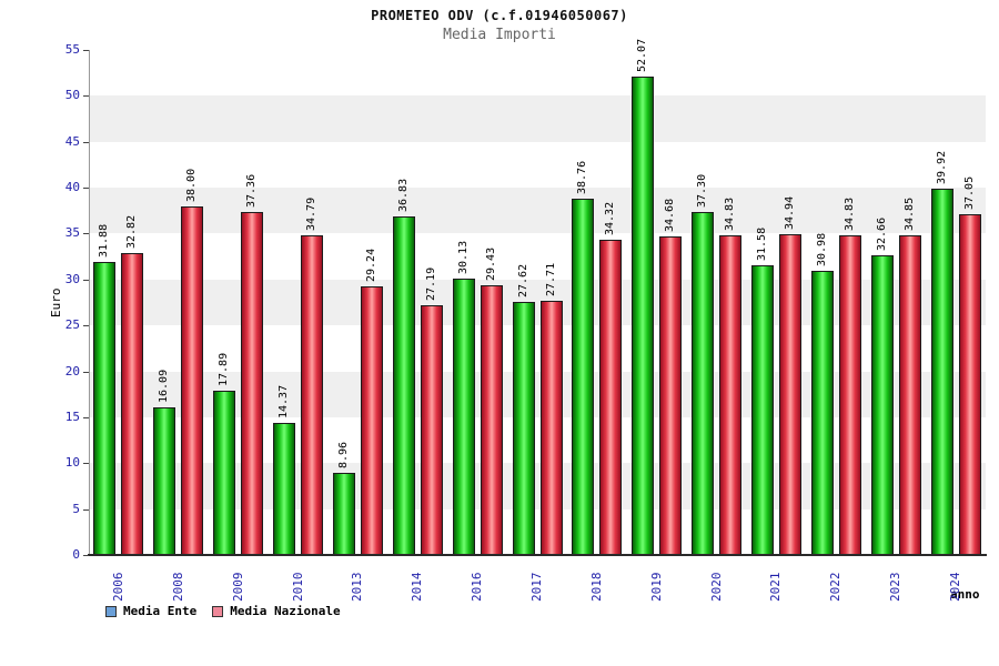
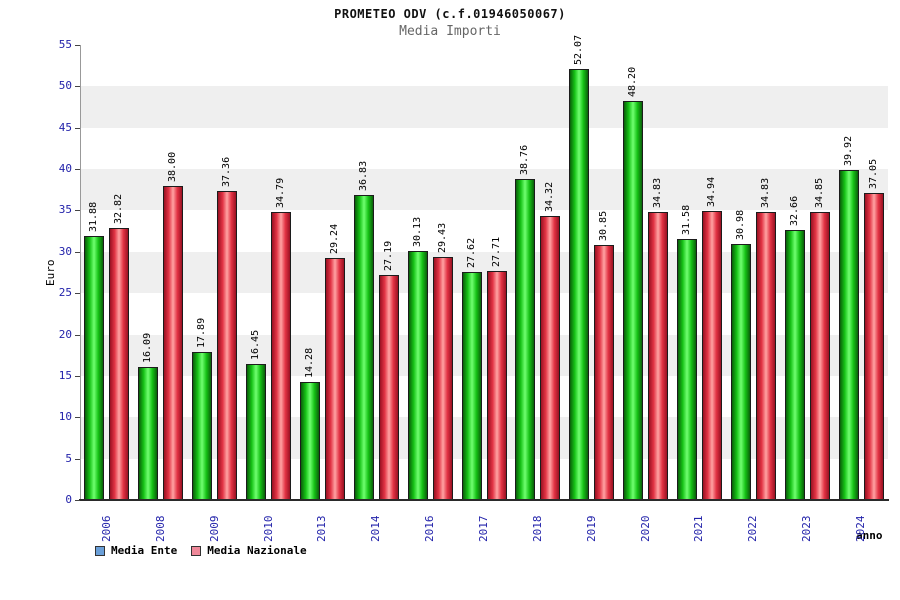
Media Ente/2010: 14.37 -> 16.45
Media Ente/2013: 8.96 -> 14.28
Media Nazionale/2019: 34.68 -> 30.85
Media Ente/2020: 37.30 -> 48.20
